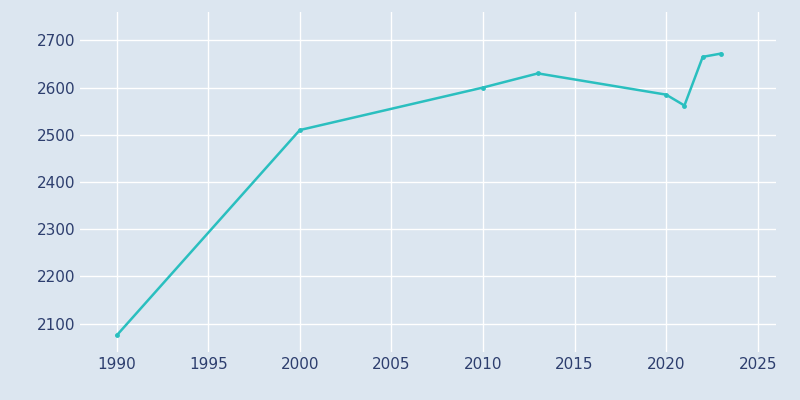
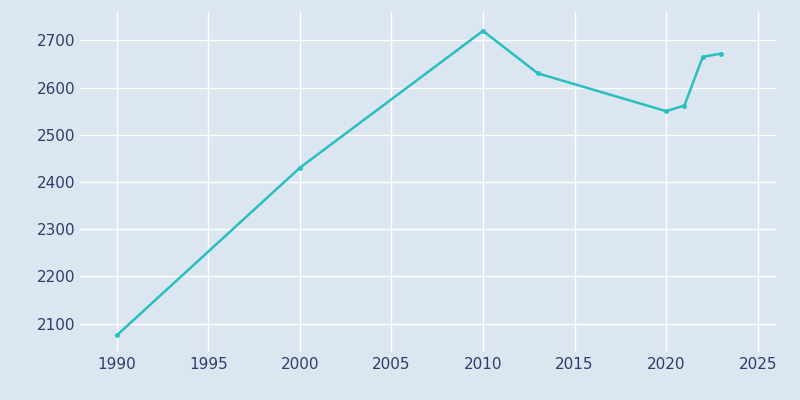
2000: 2510 -> 2430
2010: 2600 -> 2720
2020: 2585 -> 2550
